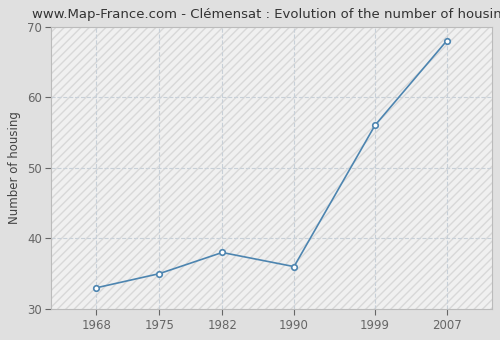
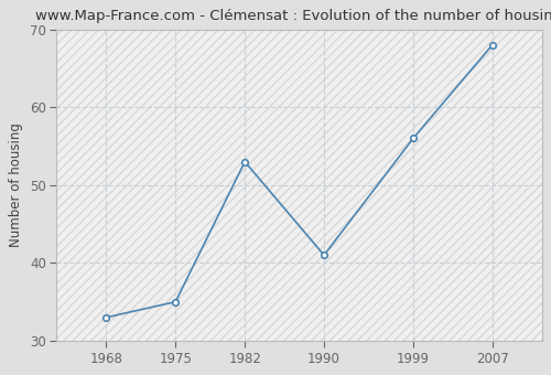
1982: 38 -> 53
1990: 36 -> 41
